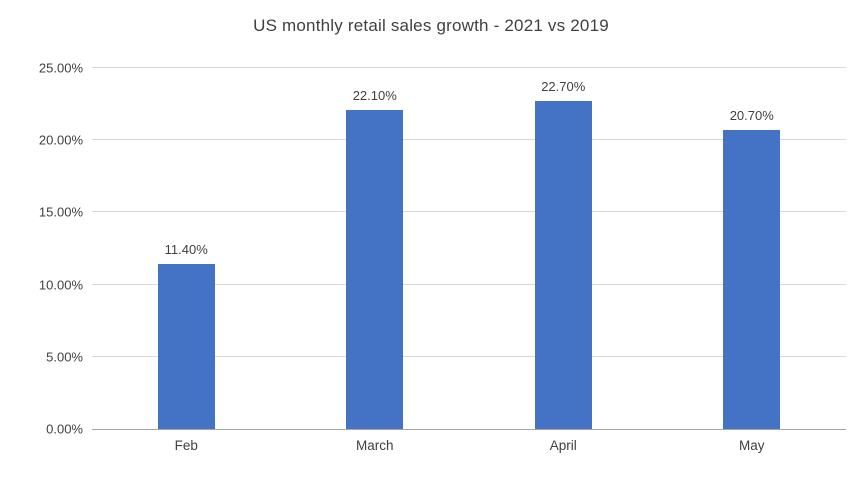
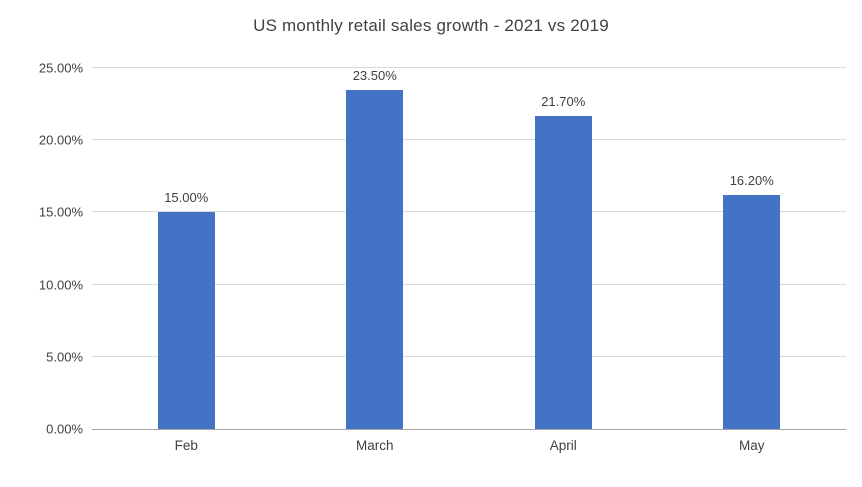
Feb: 11.40% -> 15.00%
March: 22.10% -> 23.50%
April: 22.70% -> 21.70%
May: 20.70% -> 16.20%
